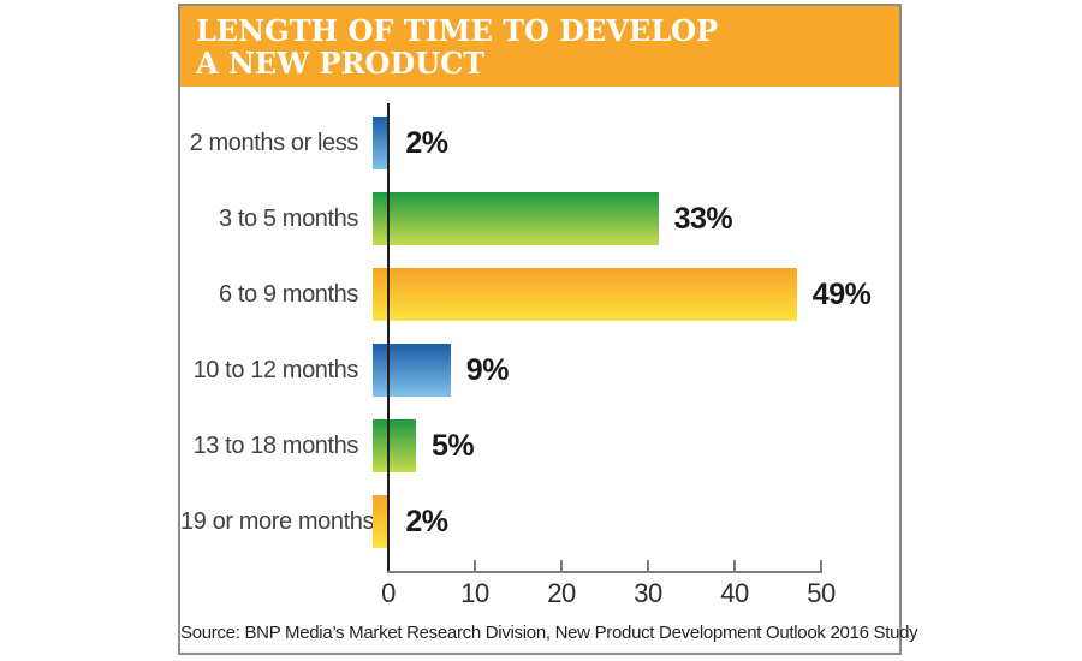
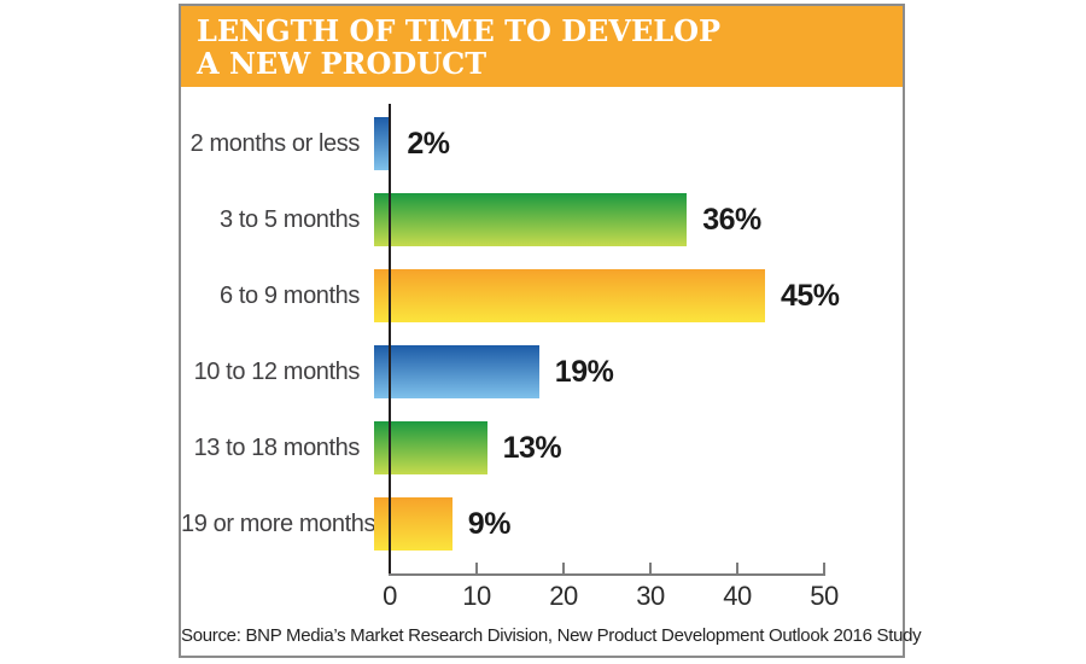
3 to 5 months: 33% -> 36%
6 to 9 months: 49% -> 45%
10 to 12 months: 9% -> 19%
13 to 18 months: 5% -> 13%
19 or more months: 2% -> 9%
